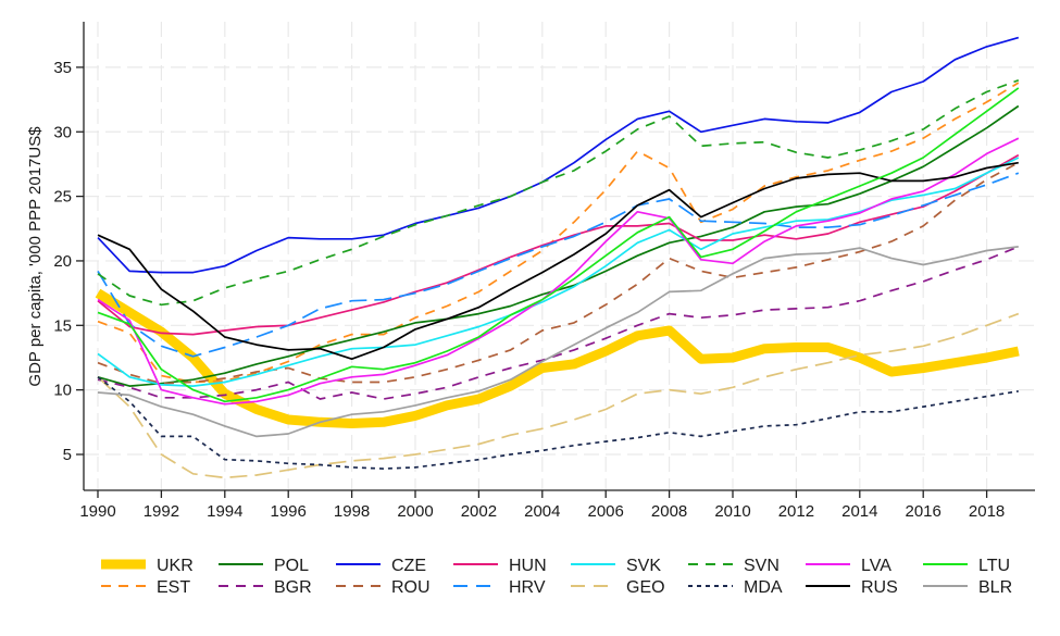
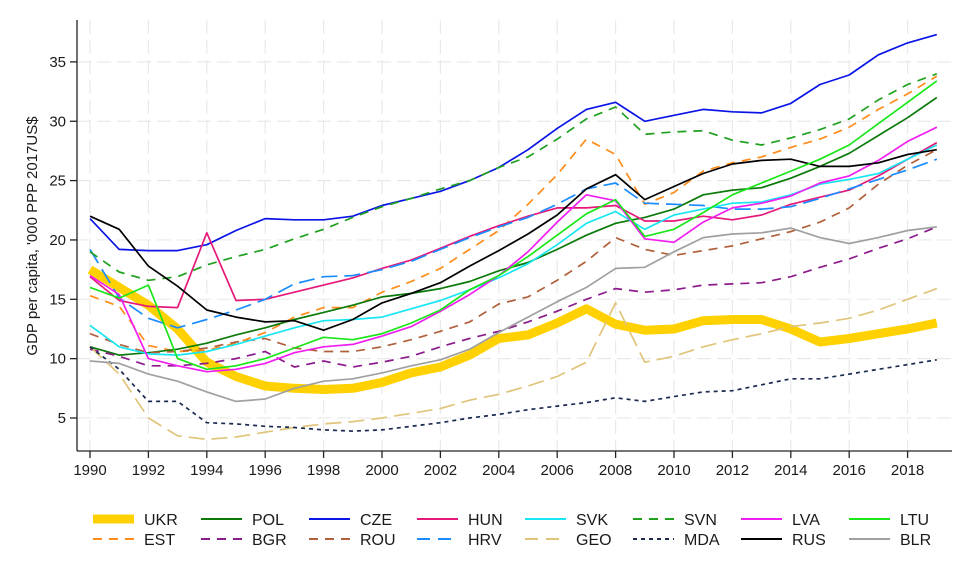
LTU/1992: 11.6 -> 16.2
HUN/1994: 14.6 -> 20.6
UKR/2008: 14.6 -> 12.9
GEO/2008: 10.0 -> 14.7
